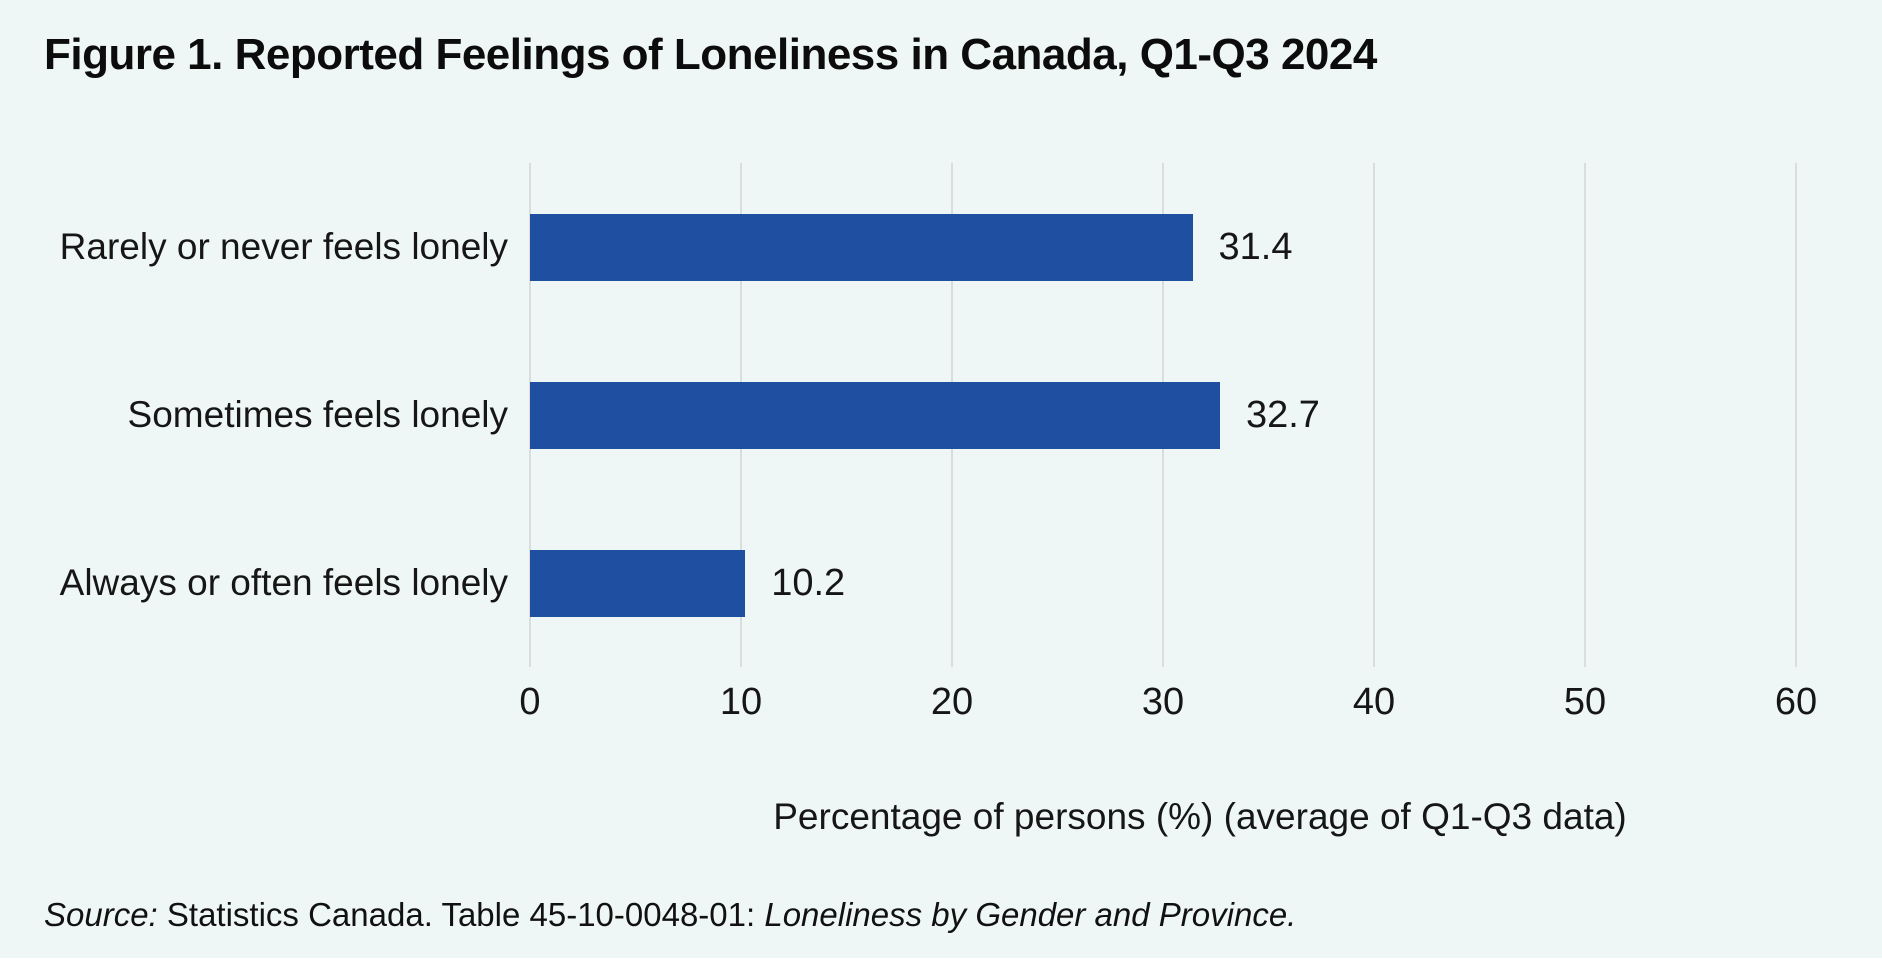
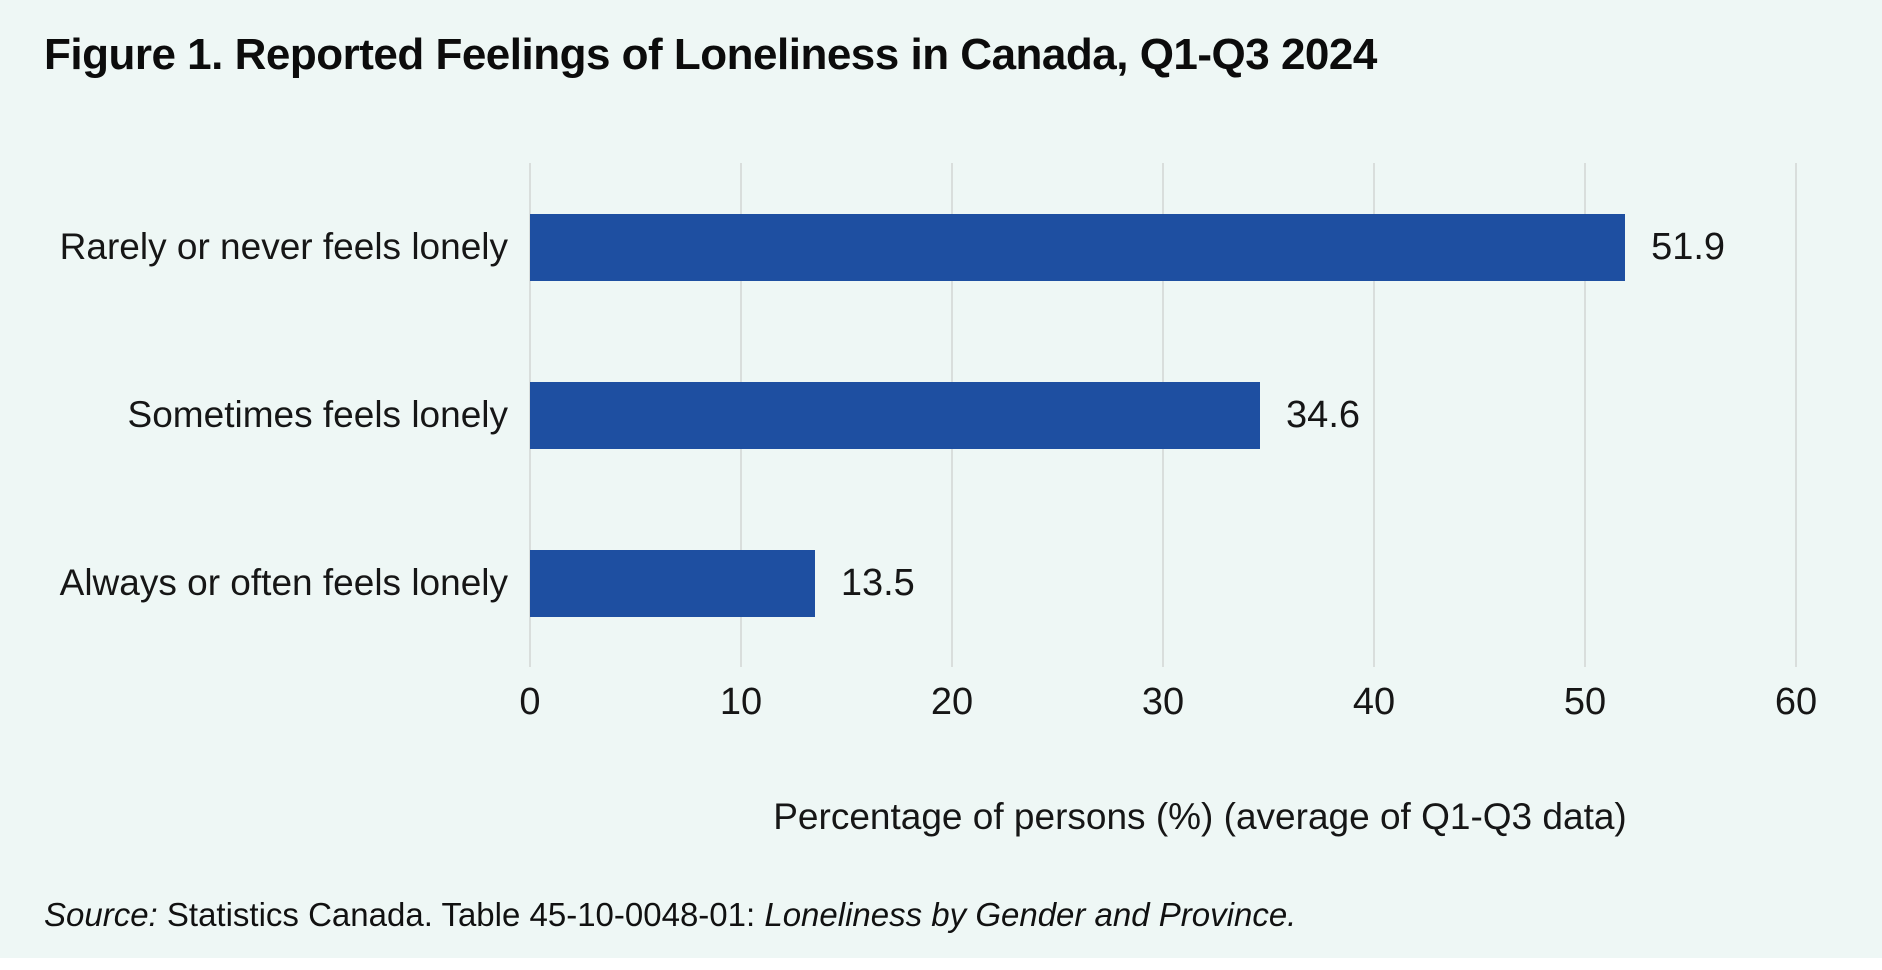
Rarely or never feels lonely: 31.4 -> 51.9
Sometimes feels lonely: 32.7 -> 34.6
Always or often feels lonely: 10.2 -> 13.5
